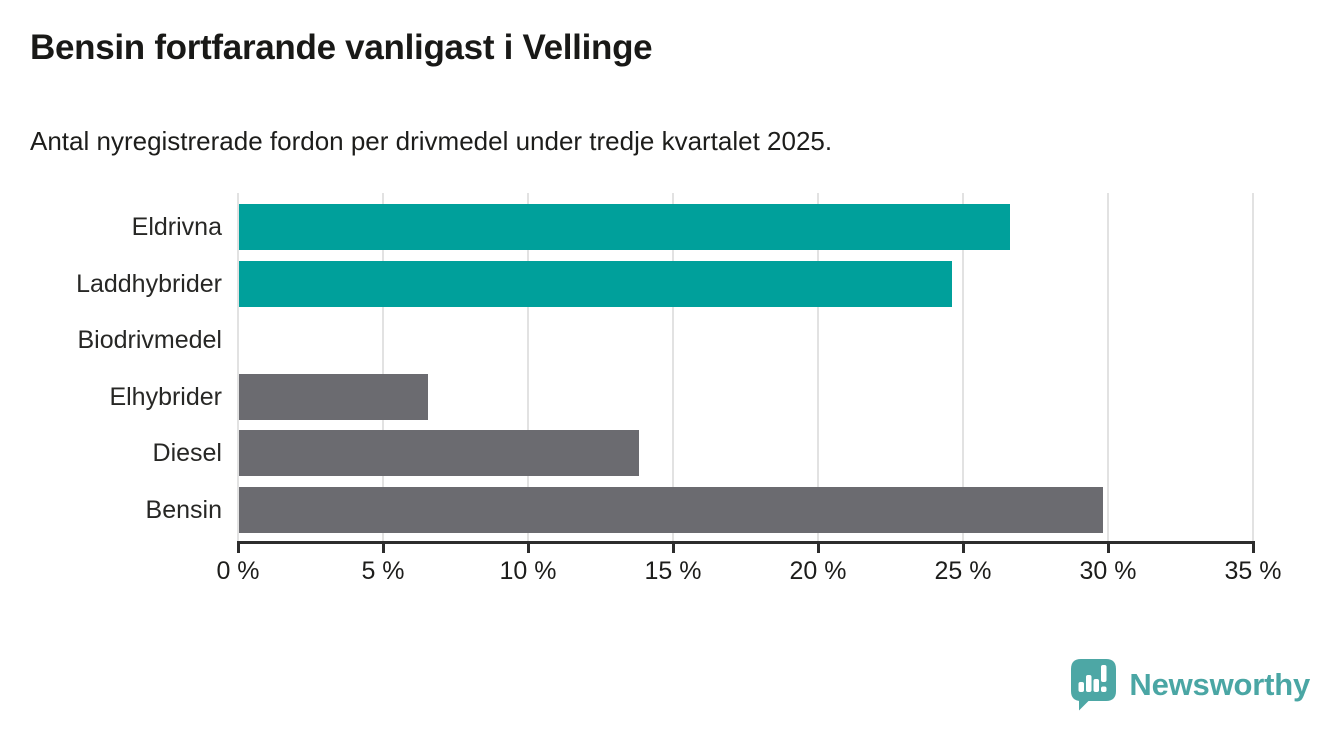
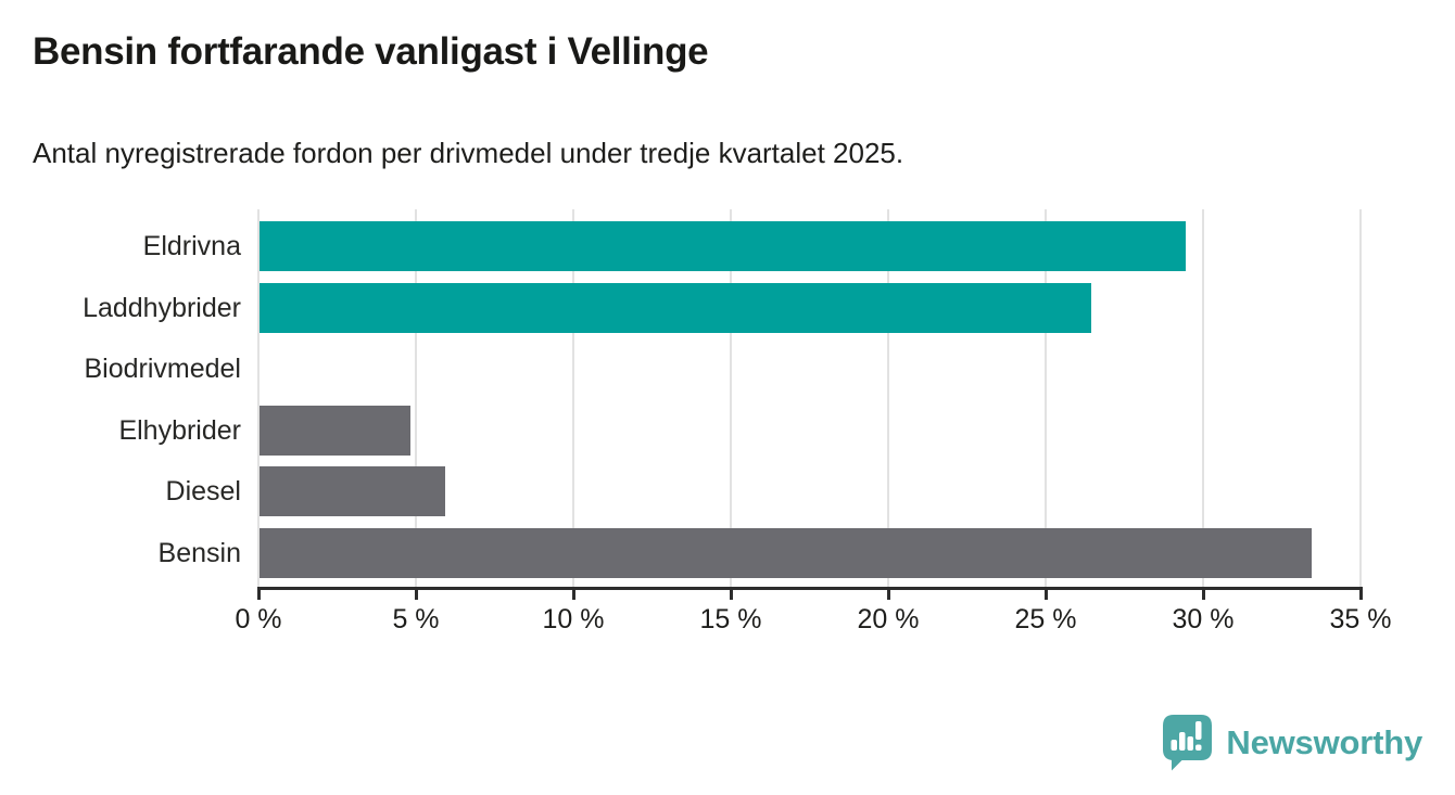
Eldrivna: 26.6% -> 29.4%
Laddhybrider: 24.6% -> 26.4%
Elhybrider: 6.5% -> 4.8%
Diesel: 13.8% -> 5.9%
Bensin: 29.8% -> 33.4%
